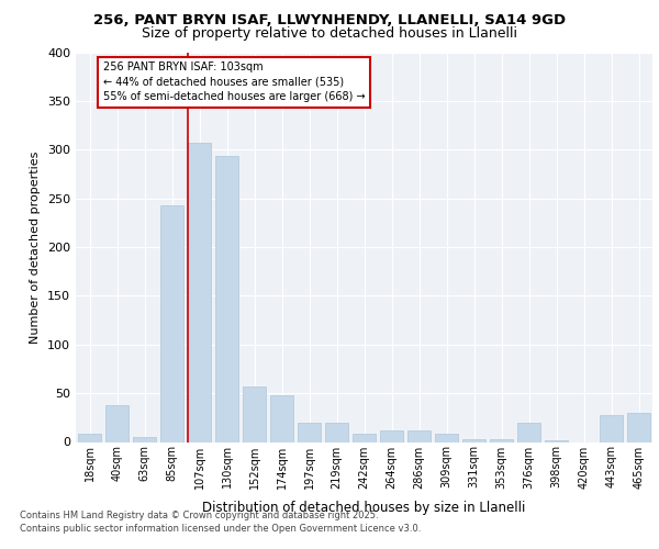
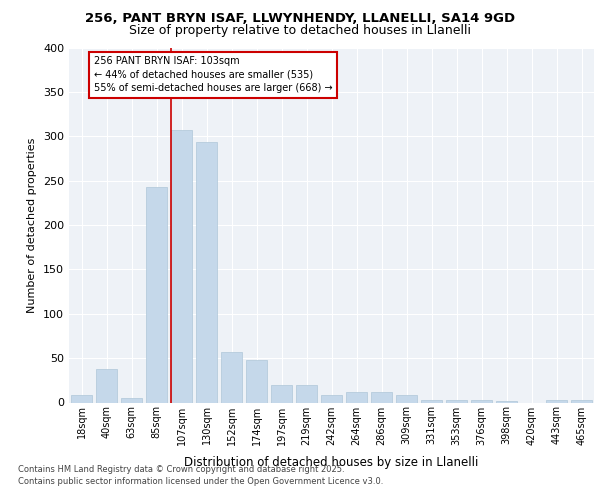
376sqm: 20 -> 3
443sqm: 28 -> 3
465sqm: 30 -> 3
